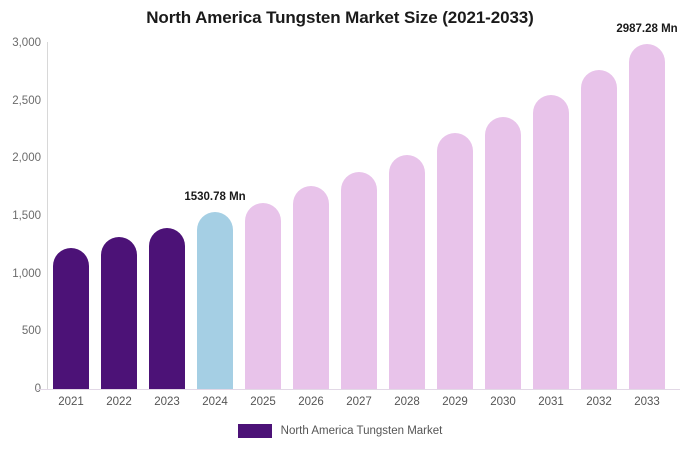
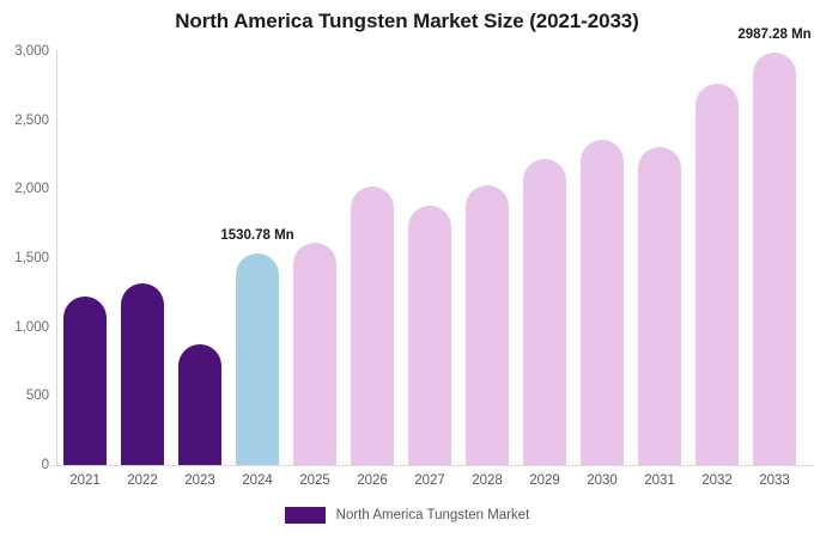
2023: 1400 -> 880
2026: 1760 -> 2020
2031: 2550 -> 2310
